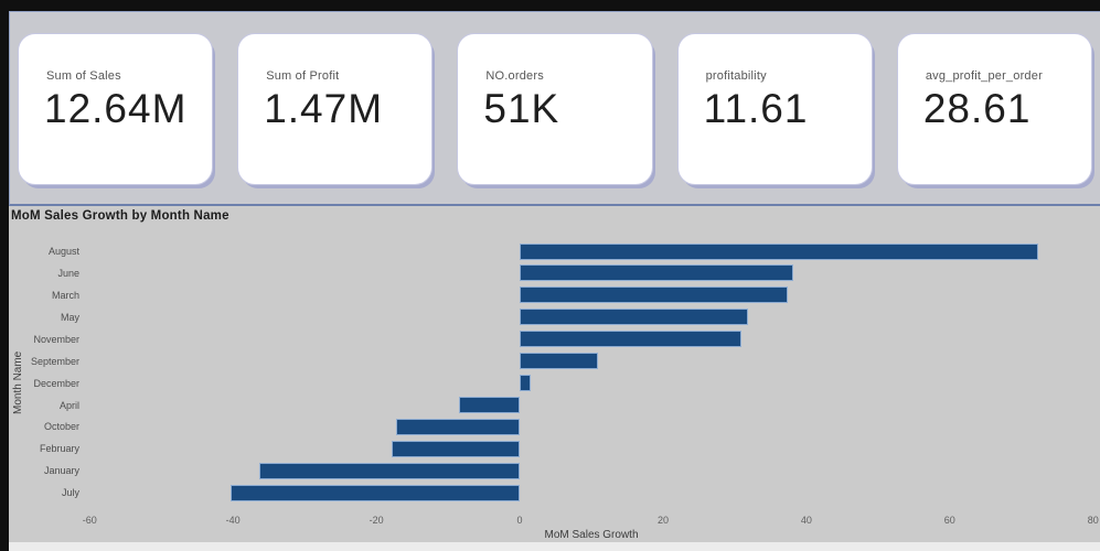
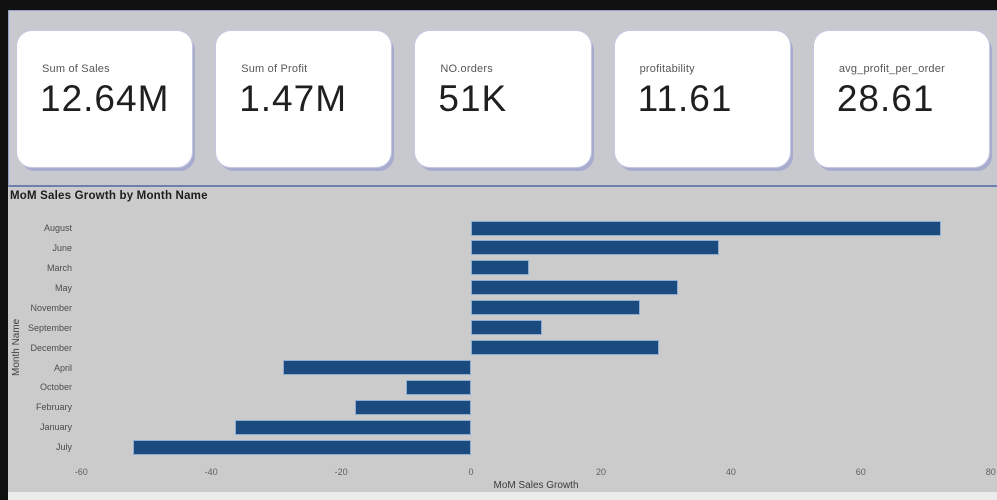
March: 37 -> 9
November: 31 -> 26
December: 2 -> 29
April: -8 -> -29
October: -17 -> -10
July: -40 -> -52
